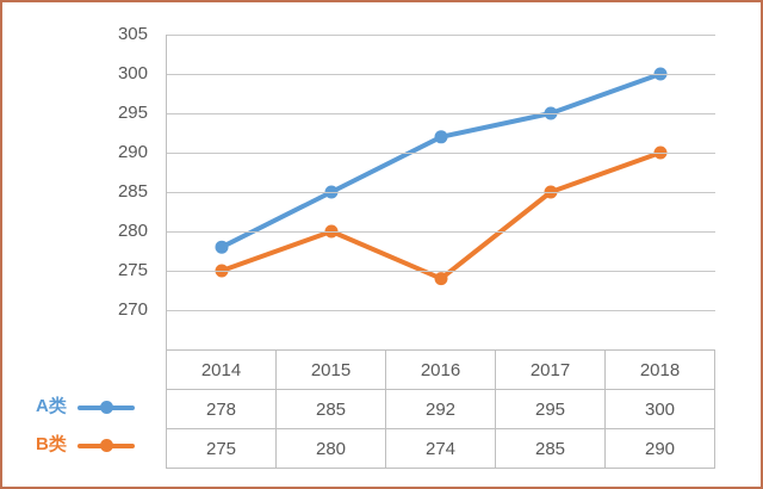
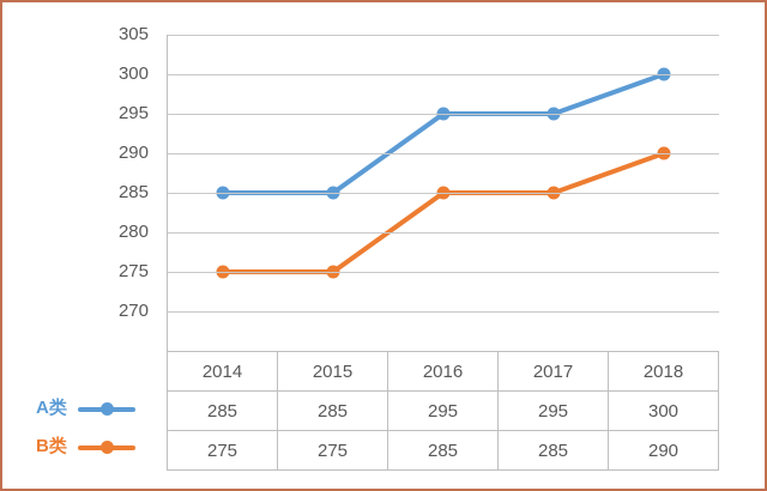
A类/2014: 278 -> 285
B类/2015: 280 -> 275
A类/2016: 292 -> 295
B类/2016: 274 -> 285
